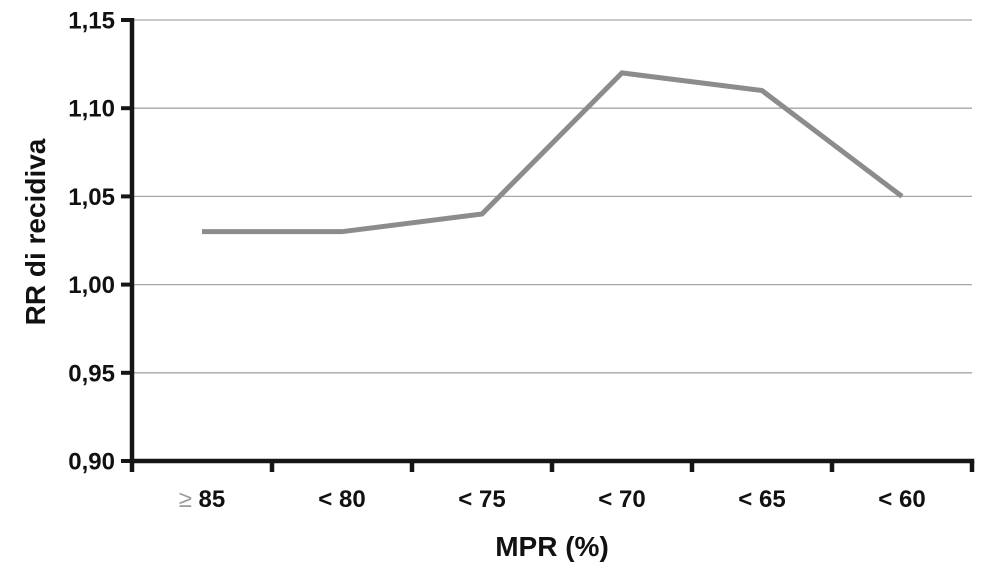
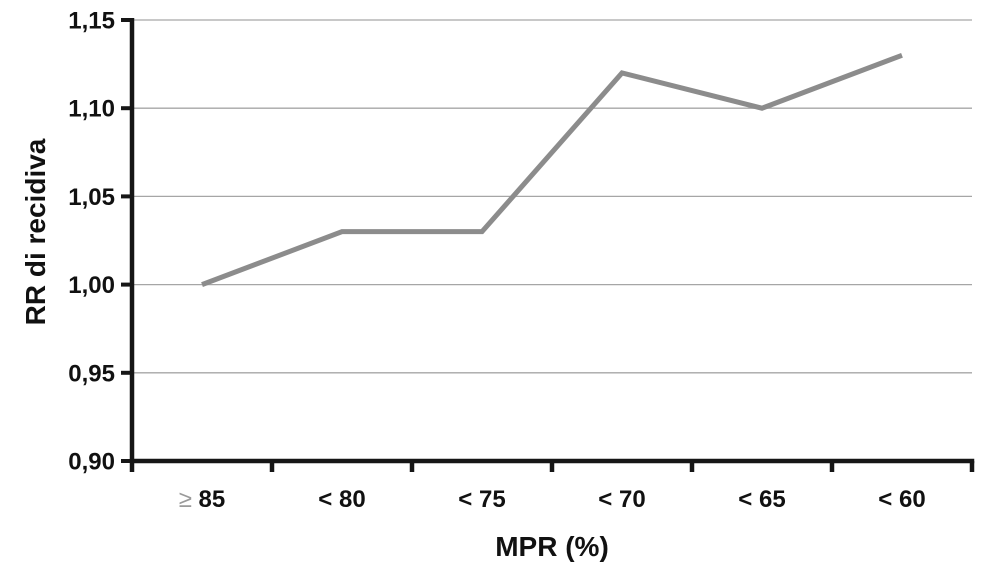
≥ 85: 1,03 -> 1,00
< 75: 1,04 -> 1,03
< 65: 1,11 -> 1,10
< 60: 1,05 -> 1,13
